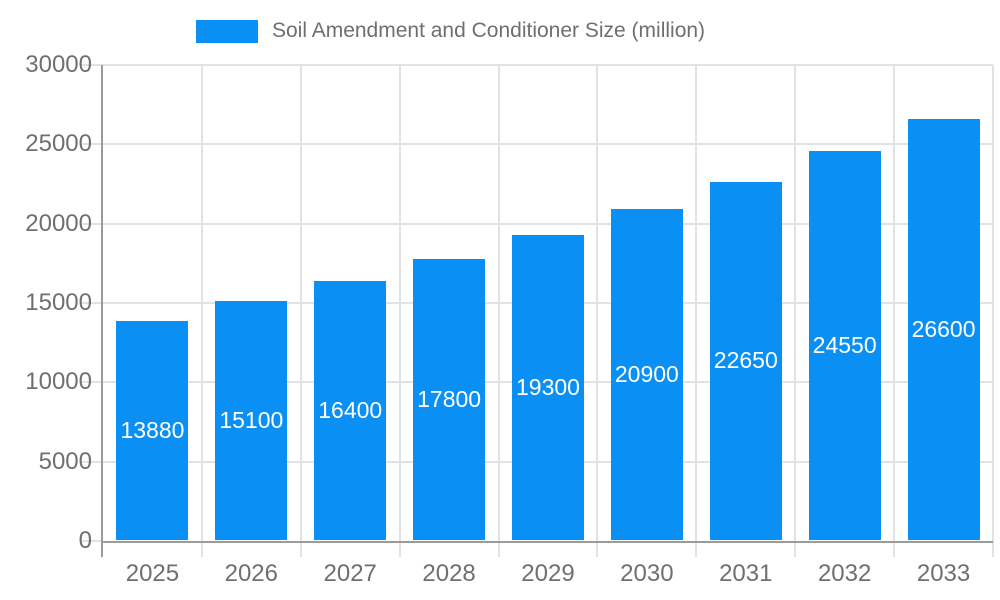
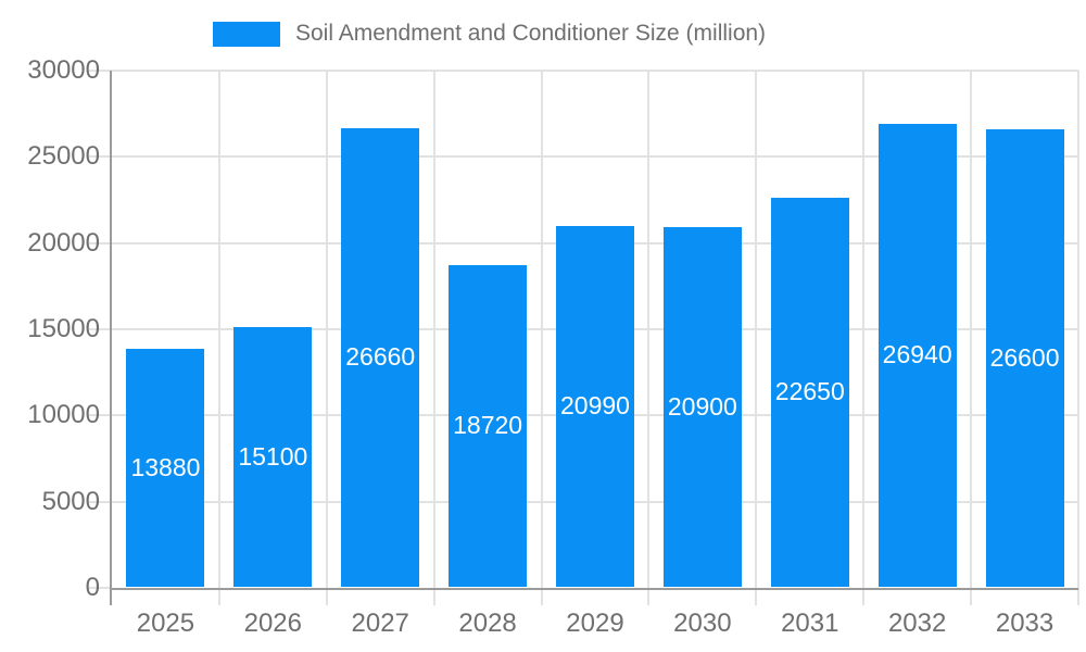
2027: 16400 -> 26660
2028: 17800 -> 18720
2029: 19300 -> 20990
2032: 24550 -> 26940
